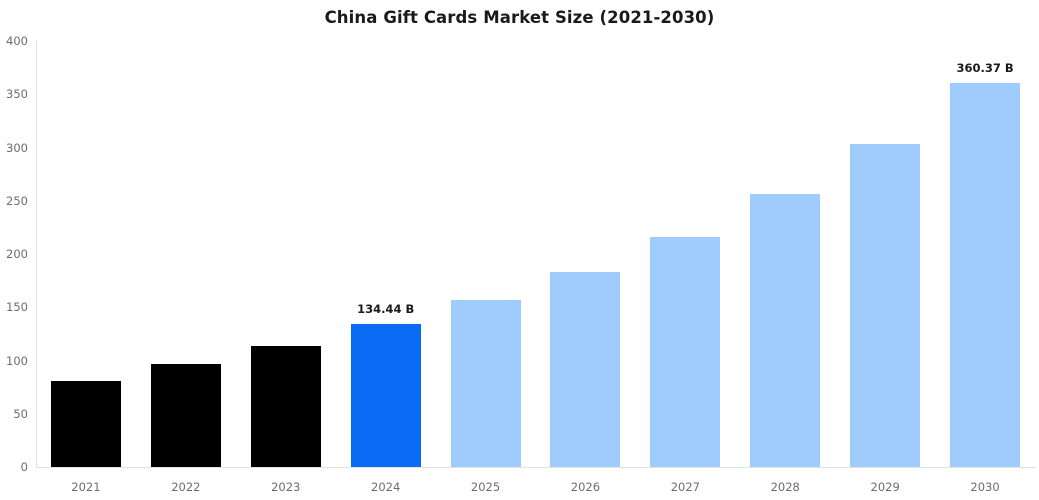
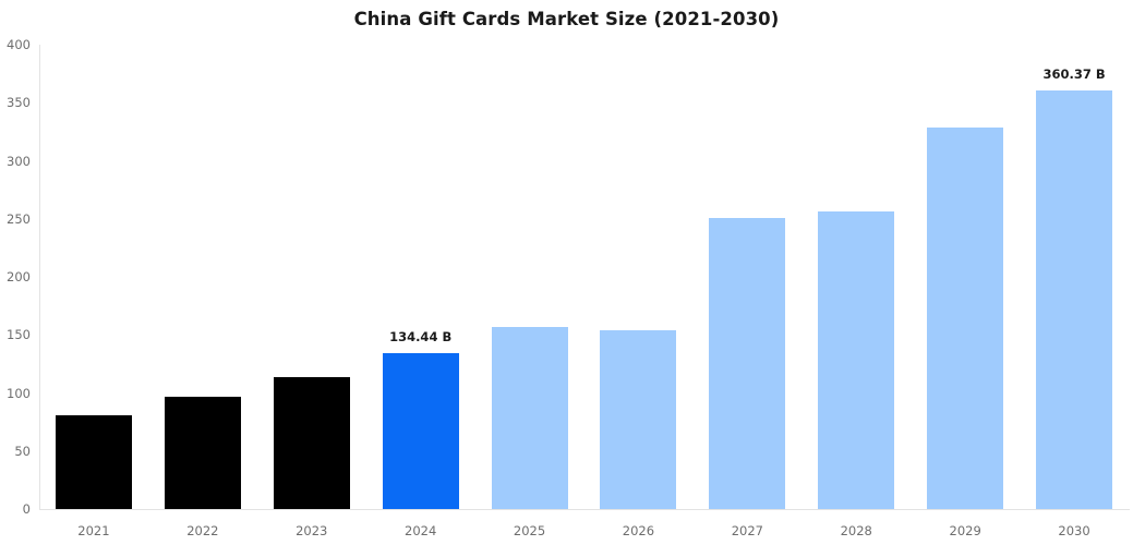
2026: 183 -> 154
2027: 216 -> 251
2029: 303 -> 329
